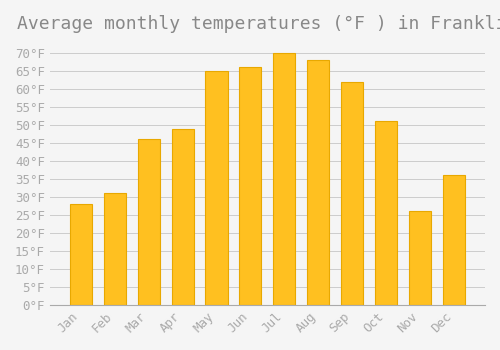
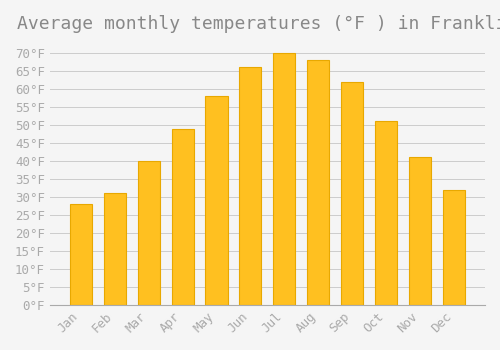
Mar: 46°F -> 40°F
May: 65°F -> 58°F
Nov: 26°F -> 41°F
Dec: 36°F -> 32°F
